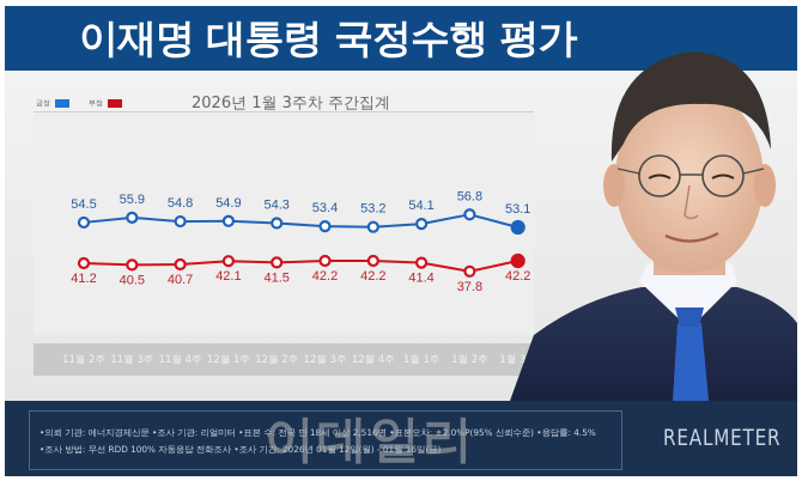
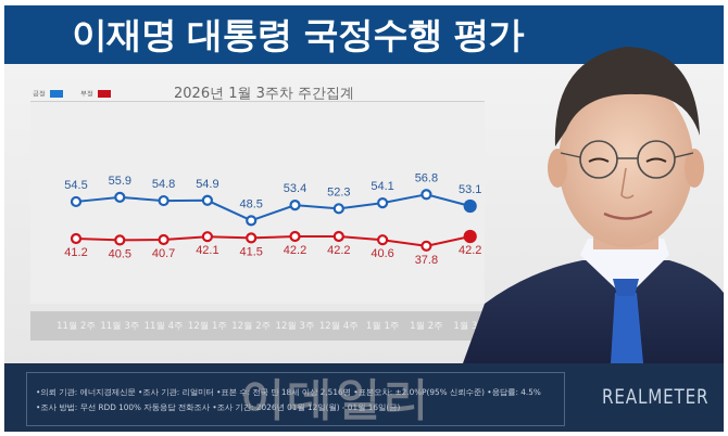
긍정/12월 2주: 54.3 -> 48.5
긍정/12월 4주: 53.2 -> 52.3
부정/1월 1주: 41.4 -> 40.6
